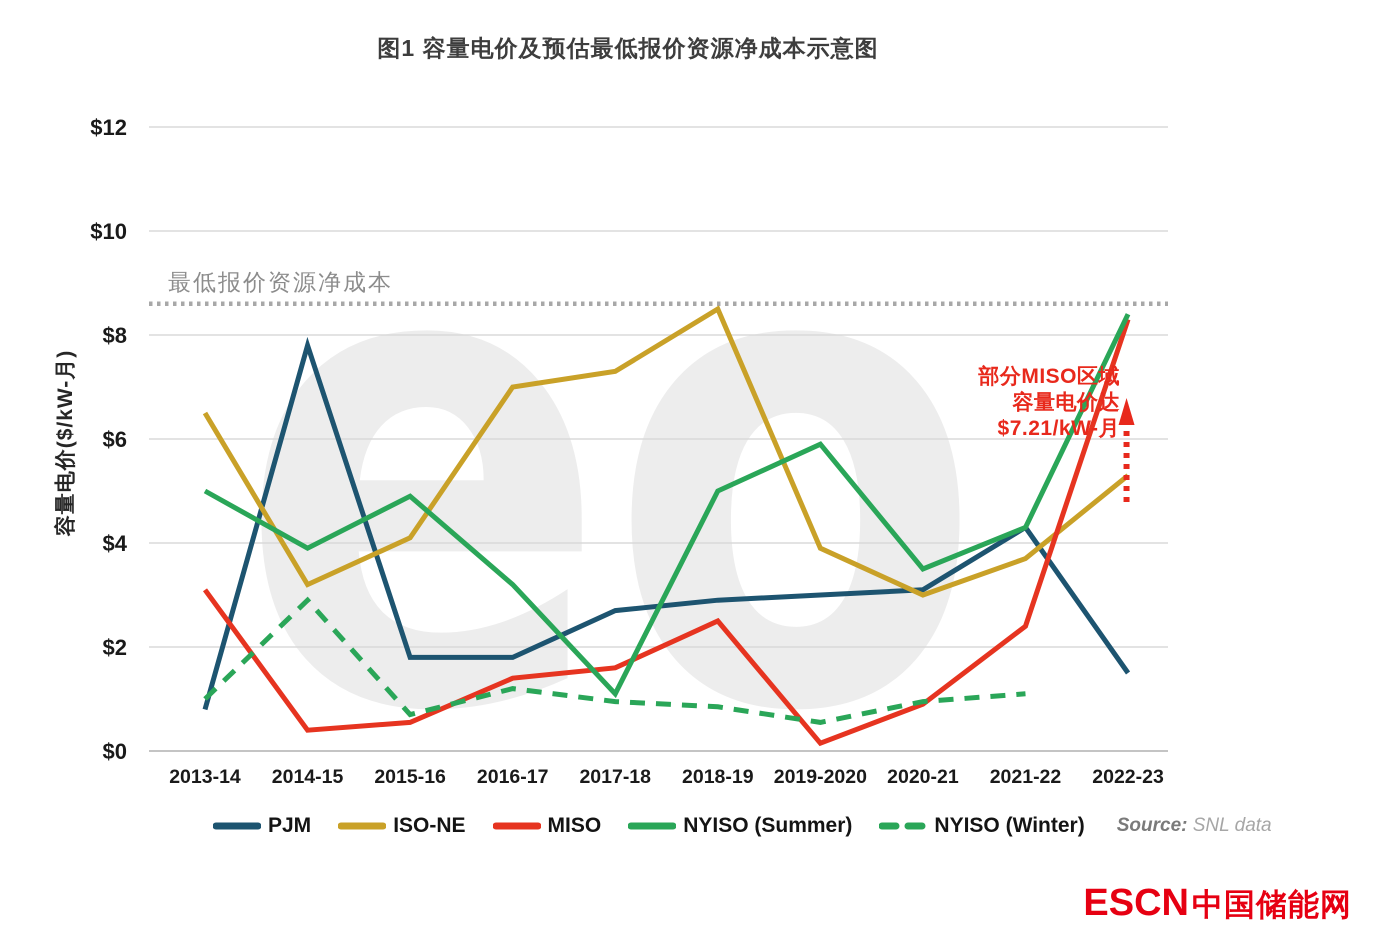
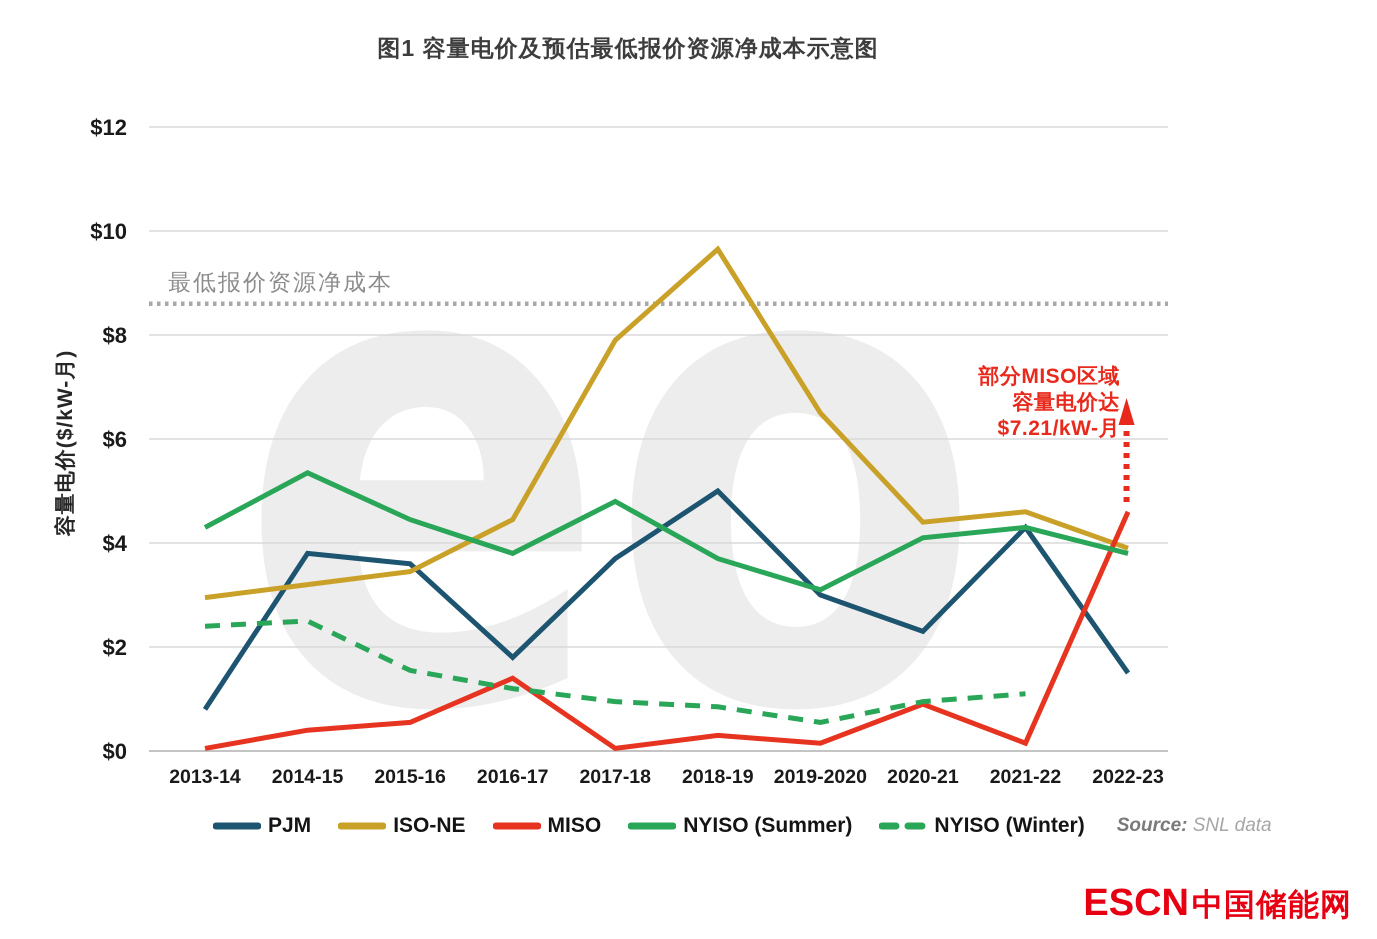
ISO-NE/2013-14: $6.5 -> $3.0
MISO/2013-14: $3.1 -> $0.1
NYISO (Summer)/2013-14: $5.0 -> $4.3
NYISO (Winter)/2013-14: $1.0 -> $2.4
PJM/2014-15: $7.8 -> $3.8
NYISO (Summer)/2014-15: $3.9 -> $5.3
NYISO (Winter)/2014-15: $2.9 -> $2.5
PJM/2015-16: $1.8 -> $3.6
ISO-NE/2015-16: $4.1 -> $3.5
NYISO (Summer)/2015-16: $4.9 -> $4.5
NYISO (Winter)/2015-16: $0.7 -> $1.6
ISO-NE/2016-17: $7.0 -> $4.5
NYISO (Summer)/2016-17: $3.2 -> $3.8
PJM/2017-18: $2.7 -> $3.7
ISO-NE/2017-18: $7.3 -> $7.9
MISO/2017-18: $1.6 -> $0.1
NYISO (Summer)/2017-18: $1.1 -> $4.8
PJM/2018-19: $2.9 -> $5.0
ISO-NE/2018-19: $8.5 -> $9.7
MISO/2018-19: $2.5 -> $0.3
NYISO (Summer)/2018-19: $5.0 -> $3.7
ISO-NE/2019-2020: $3.9 -> $6.5
NYISO (Summer)/2019-2020: $5.9 -> $3.1
PJM/2020-21: $3.1 -> $2.3
ISO-NE/2020-21: $3.0 -> $4.4
NYISO (Summer)/2020-21: $3.5 -> $4.1
ISO-NE/2021-22: $3.7 -> $4.6
MISO/2021-22: $2.4 -> $0.1
ISO-NE/2022-23: $5.3 -> $3.9
MISO/2022-23: $8.3 -> $4.6
NYISO (Summer)/2022-23: $8.4 -> $3.8
